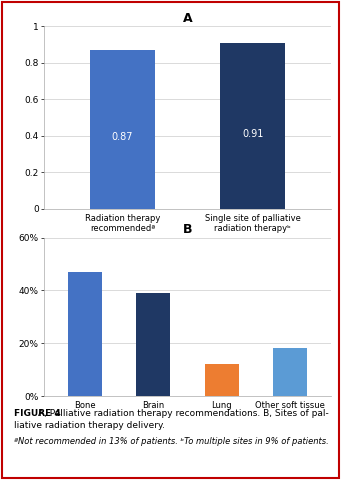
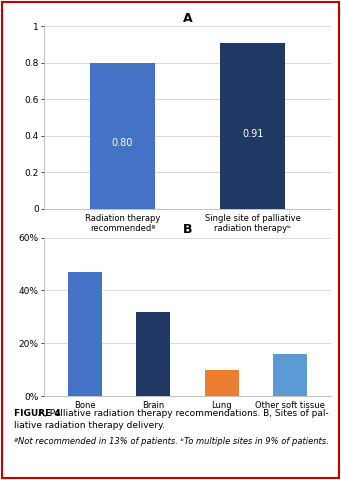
A/Radiation therapy recommendedª: 0.87 -> 0.80
B/Brain: 39% -> 32%
B/Lung: 12% -> 10%
B/Other soft tissue: 18% -> 16%
